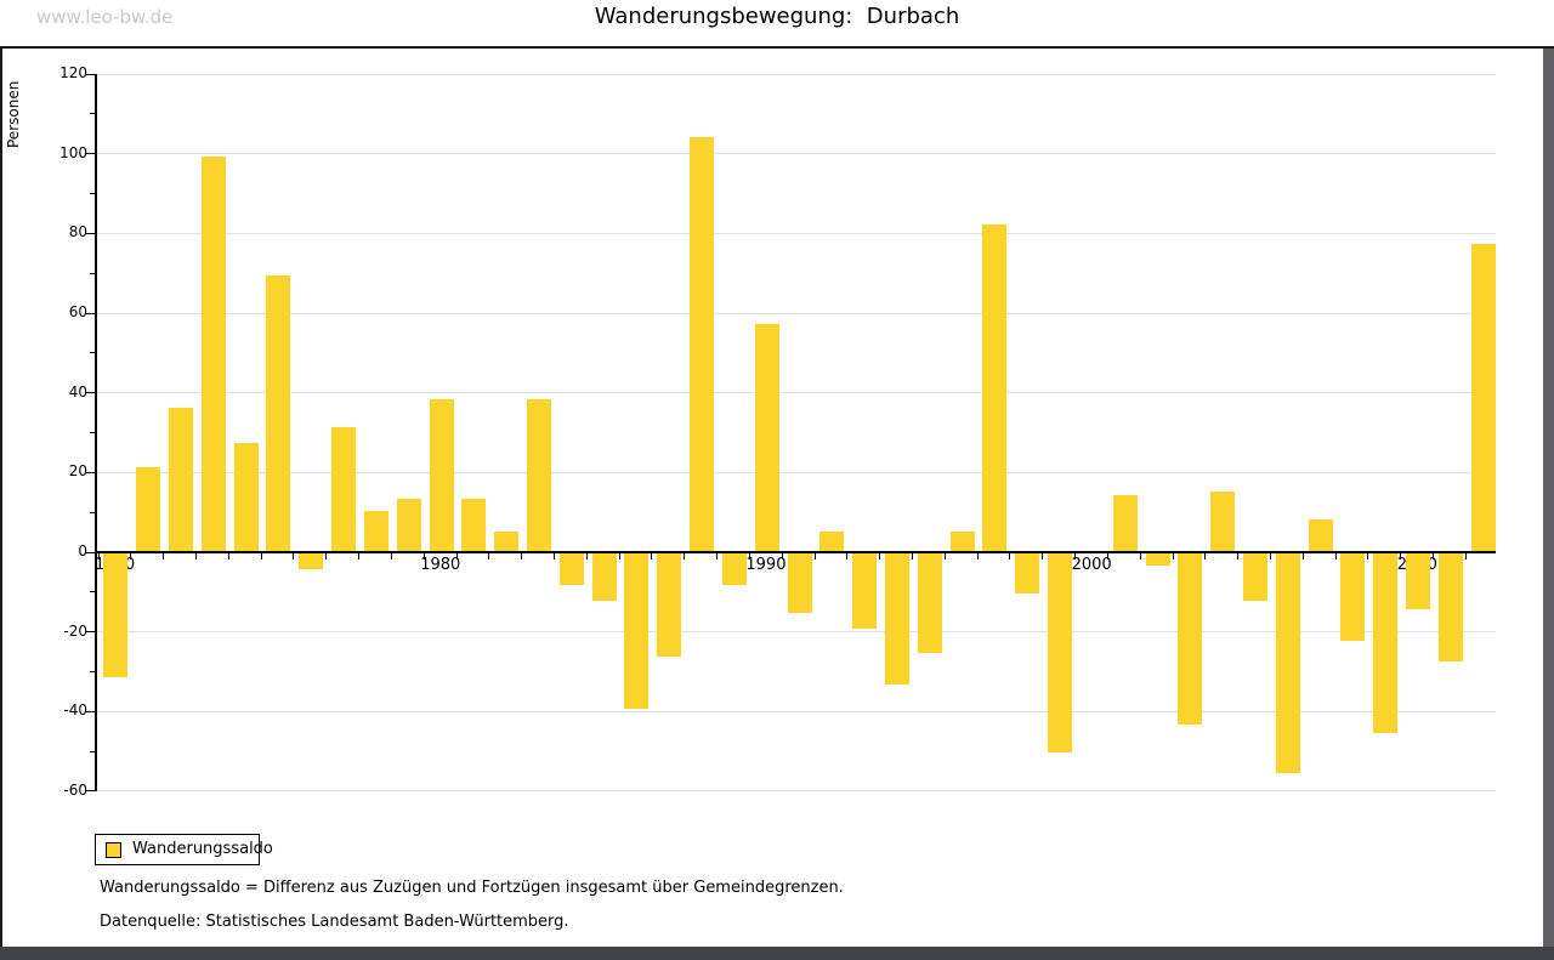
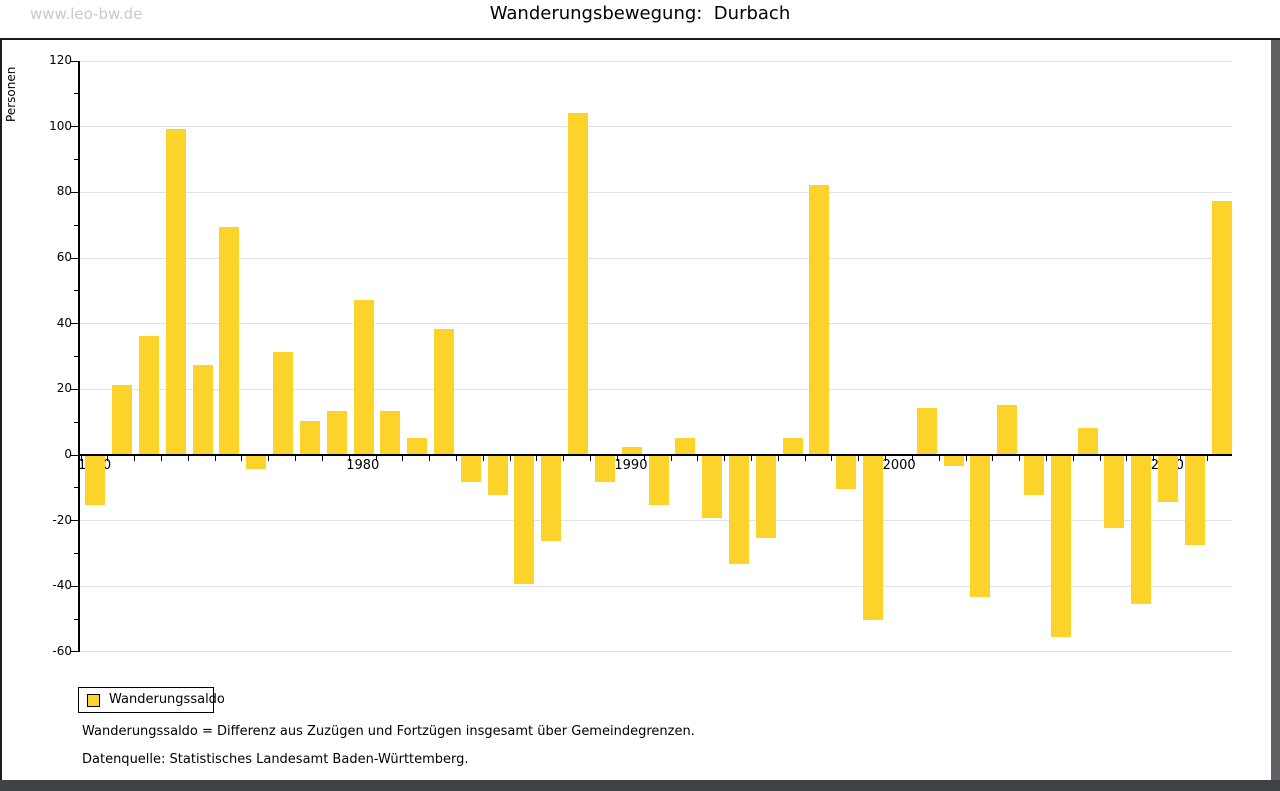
1970: -31 -> -15
1980: 38 -> 47
1990: 57 -> 2
